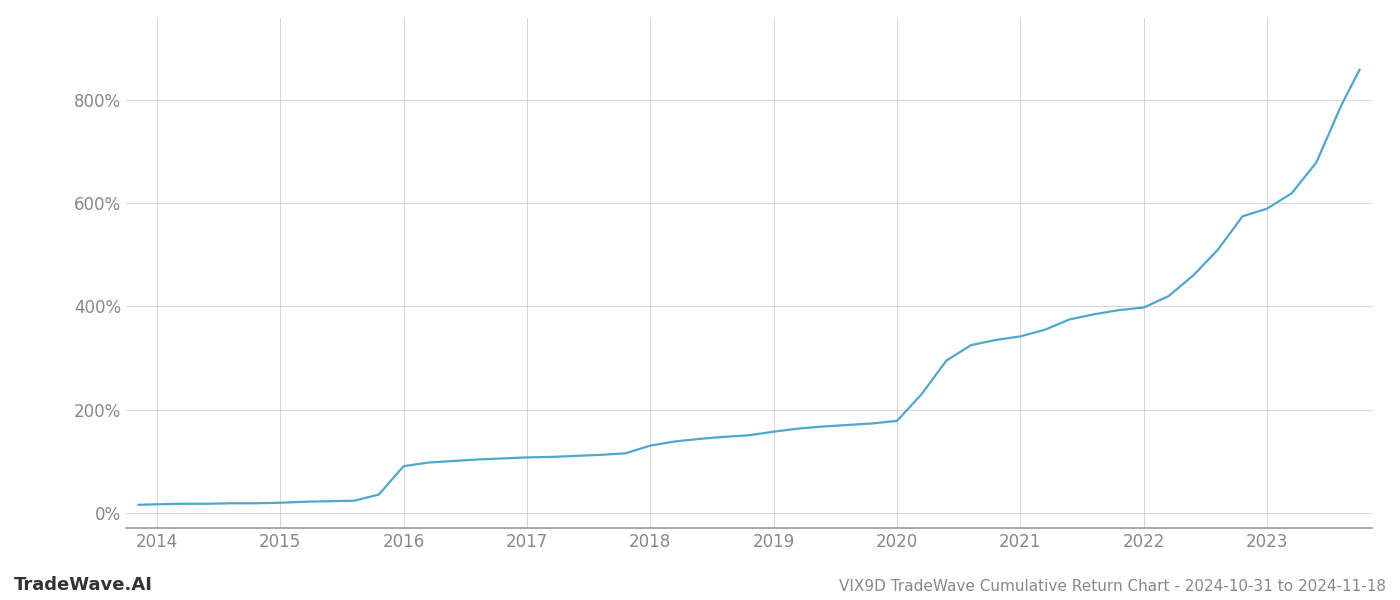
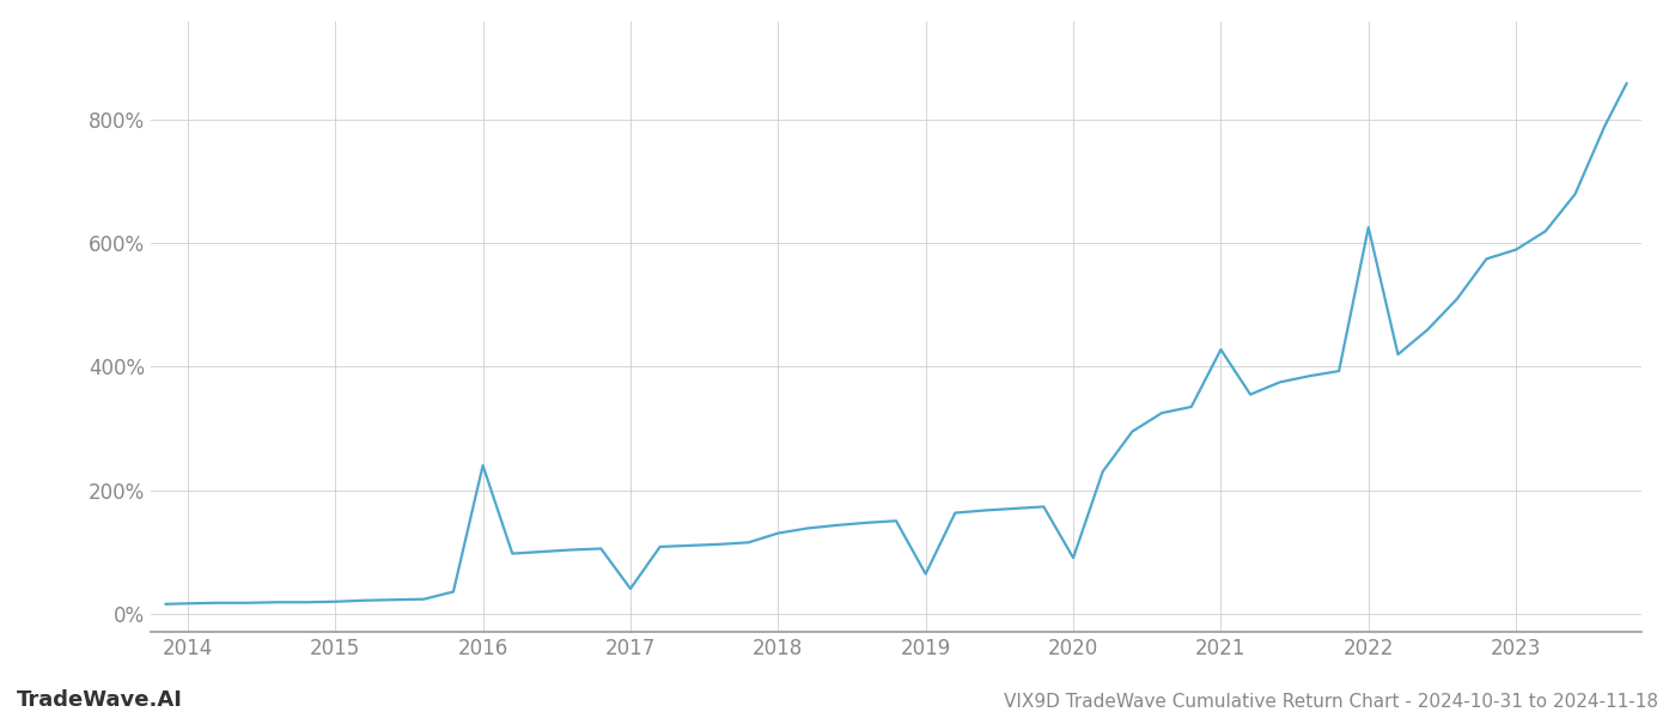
2016: 90% -> 240%
2017: 107% -> 40%
2019: 157% -> 64%
2020: 178% -> 90%
2021: 342% -> 428%
2022: 398% -> 626%
